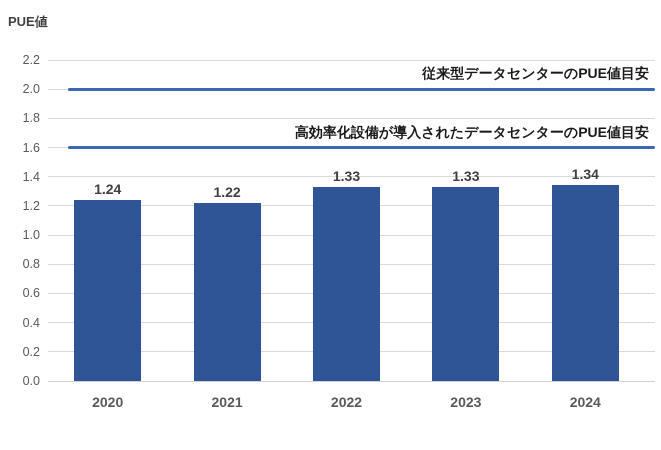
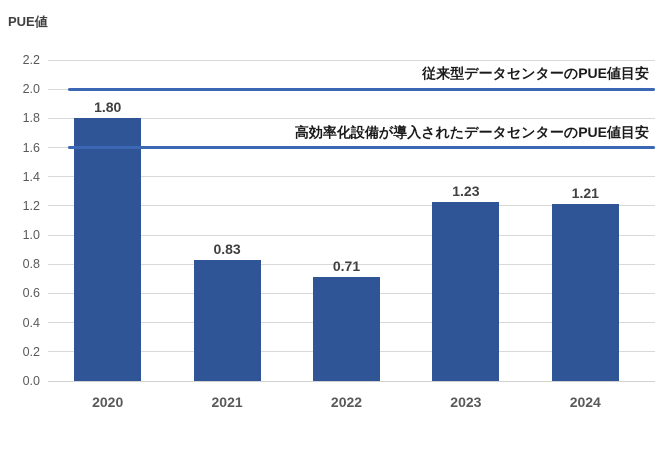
2020: 1.24 -> 1.80
2021: 1.22 -> 0.83
2022: 1.33 -> 0.71
2023: 1.33 -> 1.23
2024: 1.34 -> 1.21
